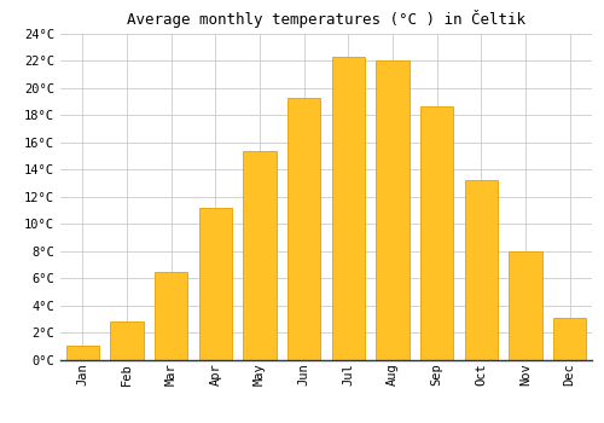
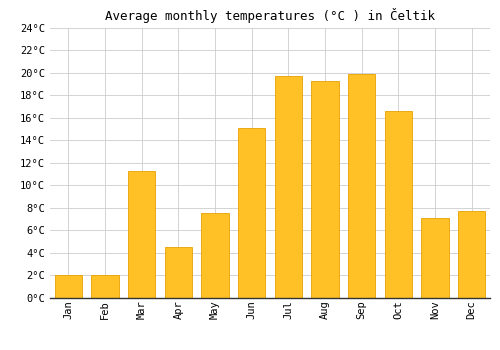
Jan: 1.0°C -> 2.0°C
Feb: 2.8°C -> 2.0°C
Mar: 6.5°C -> 11.3°C
Apr: 11.2°C -> 4.5°C
May: 15.4°C -> 7.5°C
Jun: 19.3°C -> 15.1°C
Jul: 22.3°C -> 19.7°C
Aug: 22.0°C -> 19.3°C
Sep: 18.7°C -> 19.9°C
Oct: 13.2°C -> 16.6°C
Nov: 8.0°C -> 7.1°C
Dec: 3.1°C -> 7.7°C
